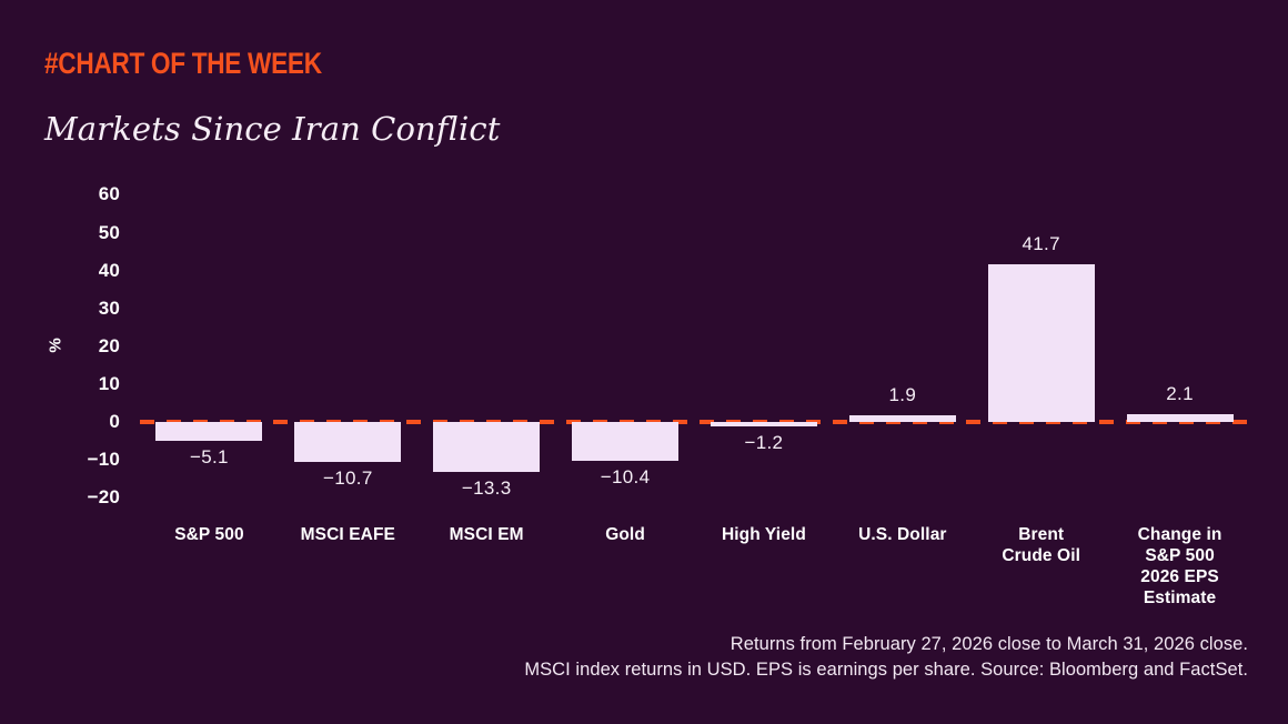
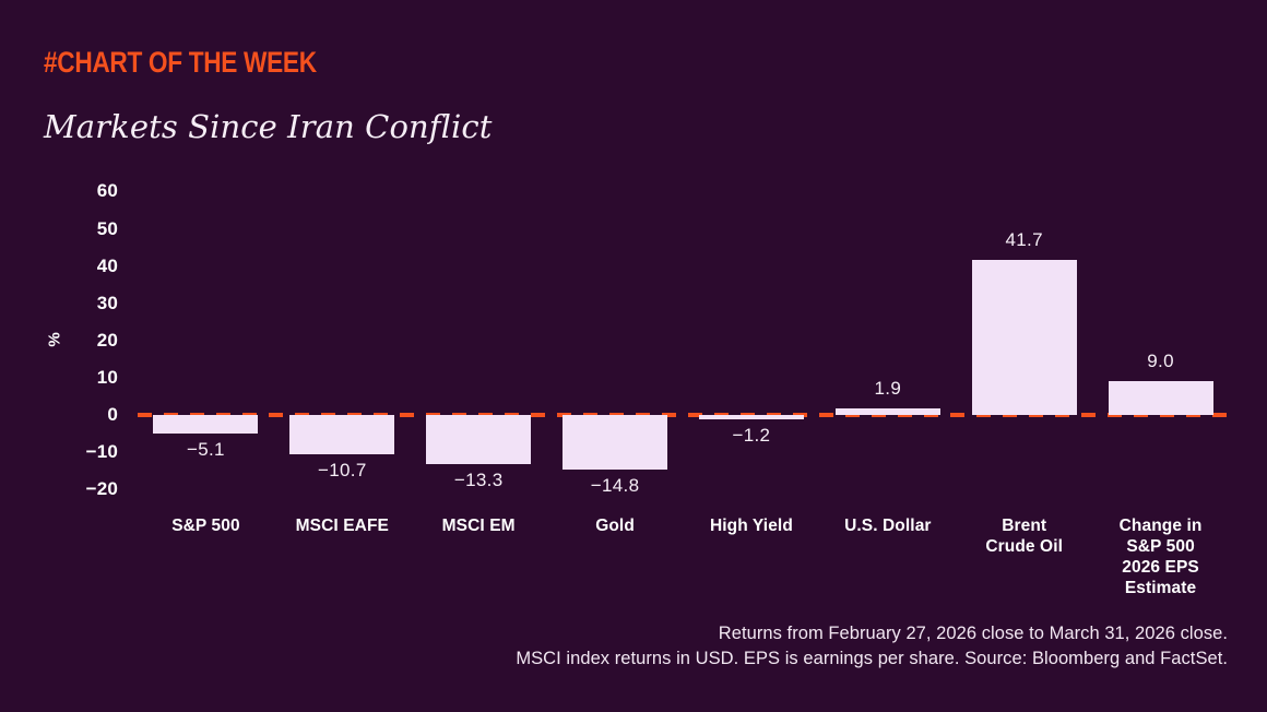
Gold: −10.4 -> −14.8
Change in S&P 500 2026 EPS Estimate: 2.1 -> 9.0
